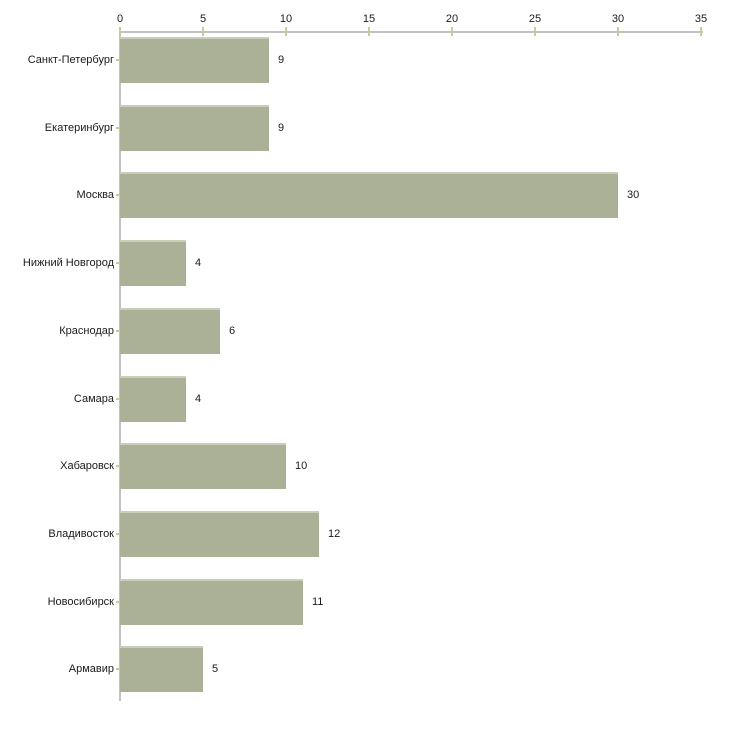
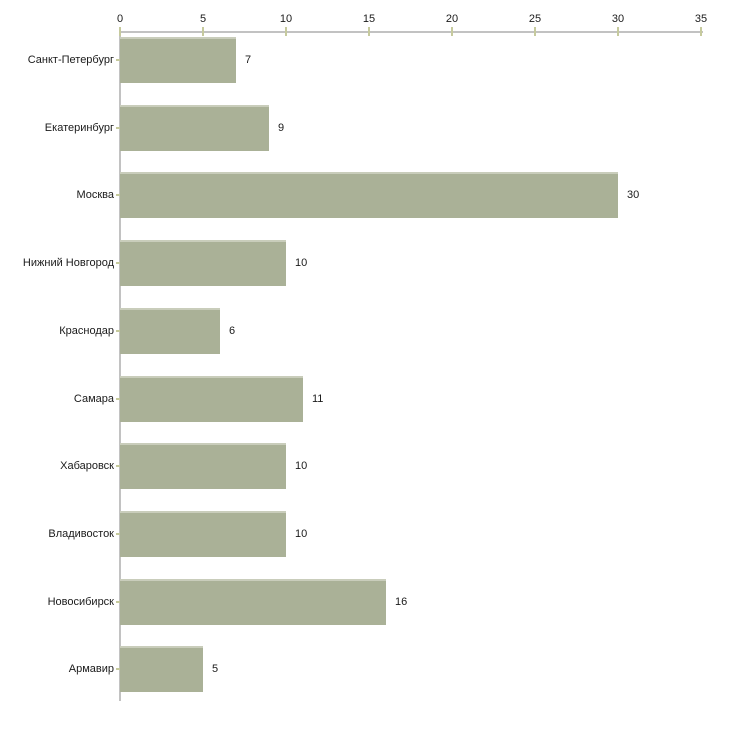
Санкт-Петербург: 9 -> 7
Нижний Новгород: 4 -> 10
Самара: 4 -> 11
Владивосток: 12 -> 10
Новосибирск: 11 -> 16
